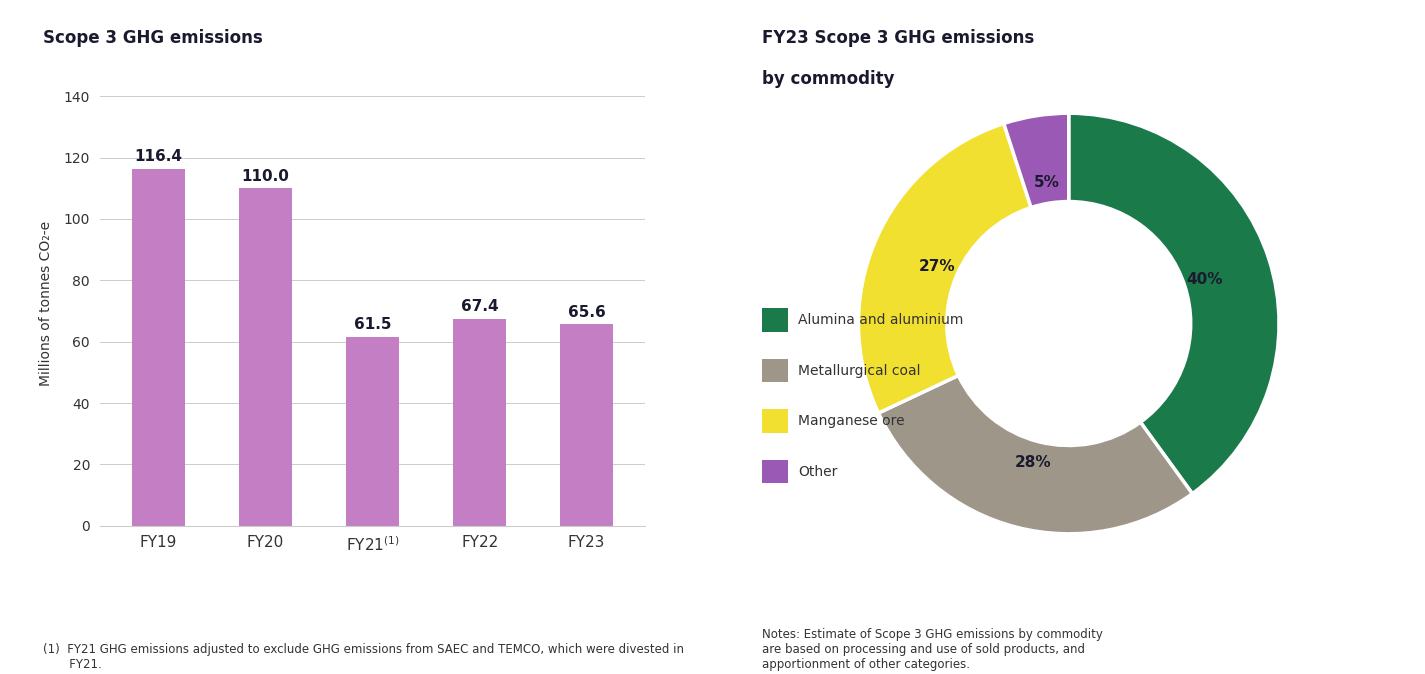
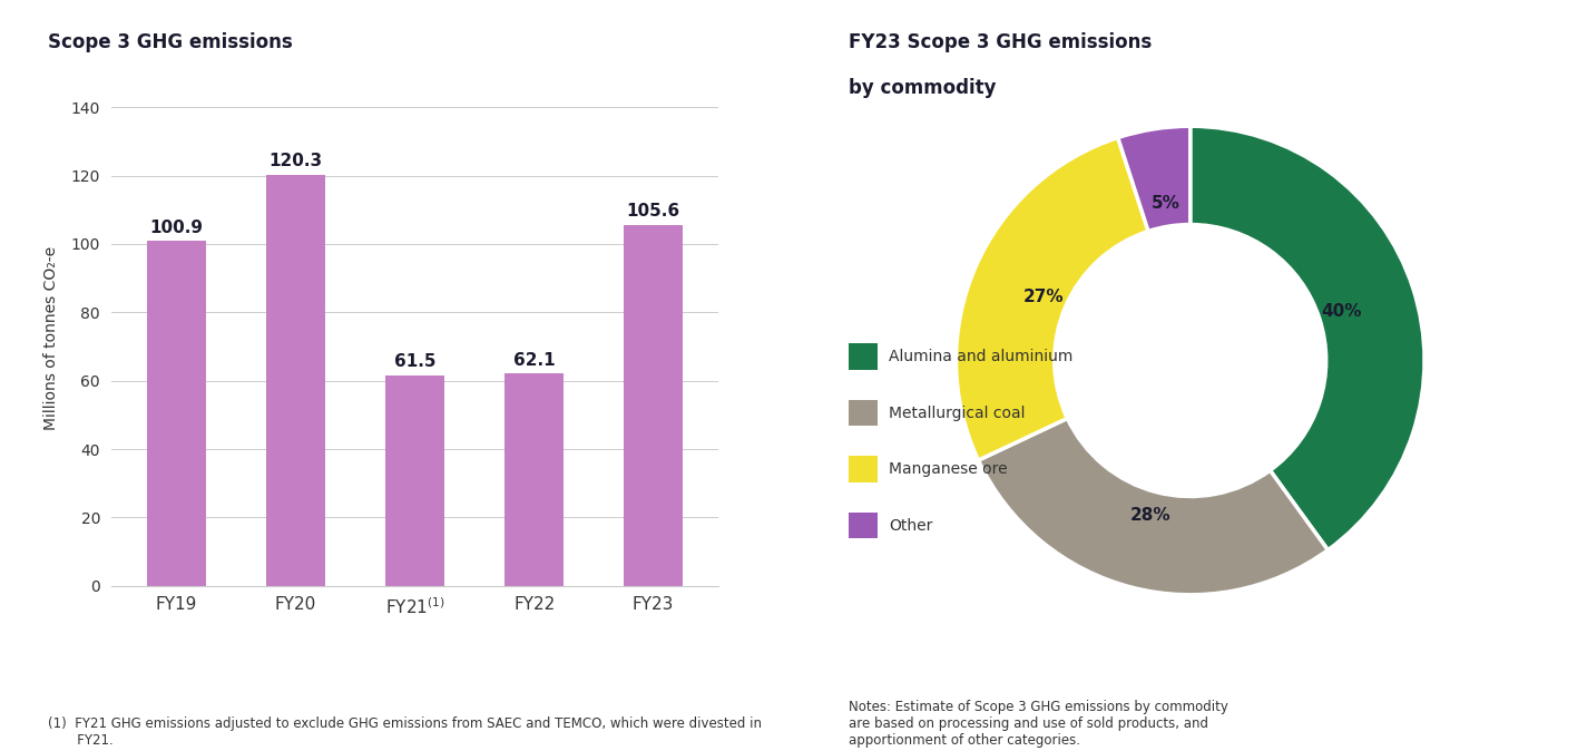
FY19: 116.4 -> 100.9
FY20: 110.0 -> 120.3
FY22: 67.4 -> 62.1
FY23: 65.6 -> 105.6
